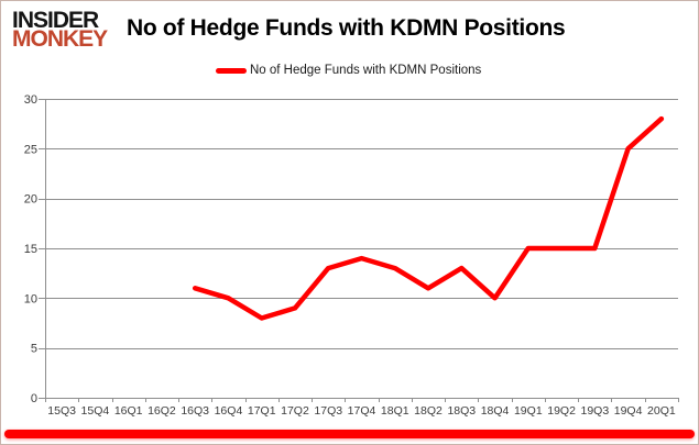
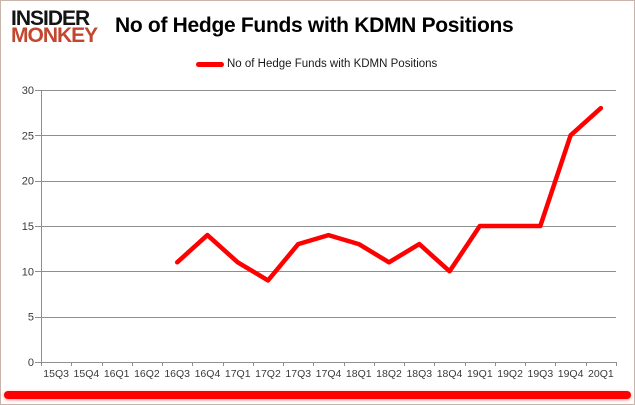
16Q4: 10 -> 14
17Q1: 8 -> 11
